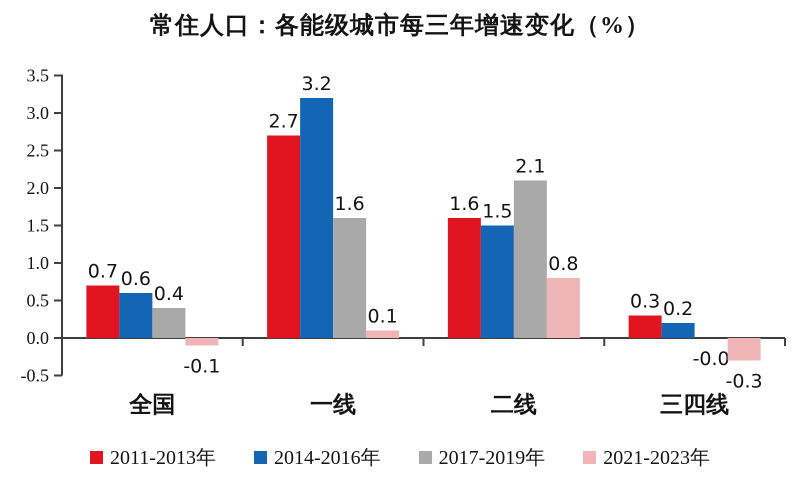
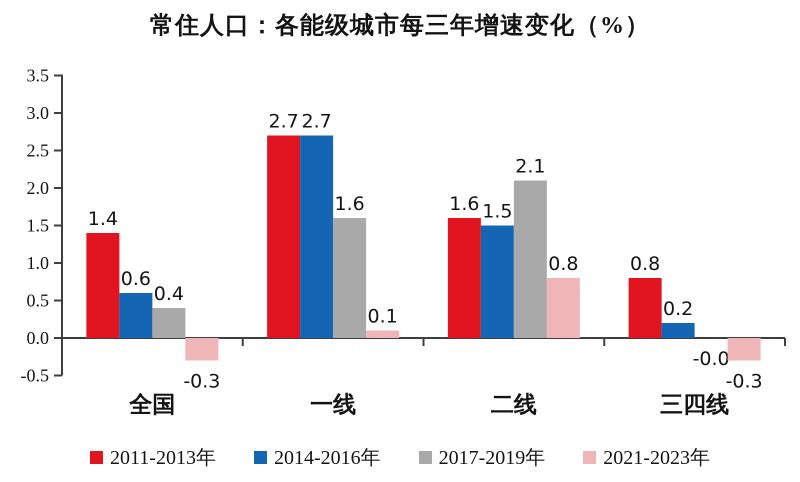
2011-2013年/全国: 0.7 -> 1.4
2021-2023年/全国: -0.1 -> -0.3
2014-2016年/一线: 3.2 -> 2.7
2011-2013年/三四线: 0.3 -> 0.8
